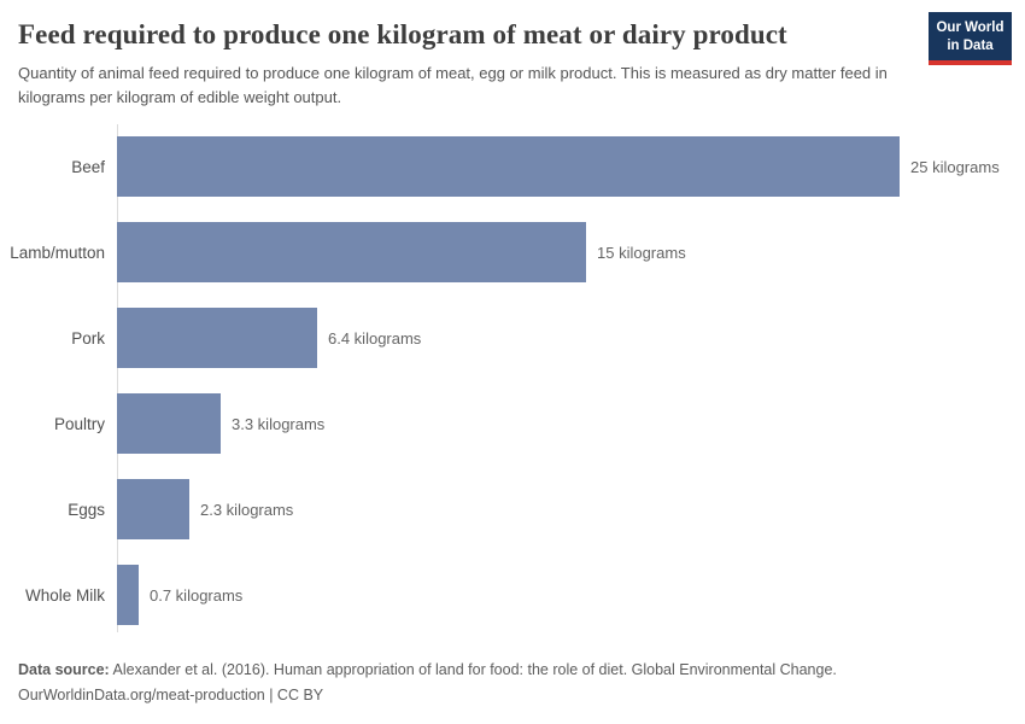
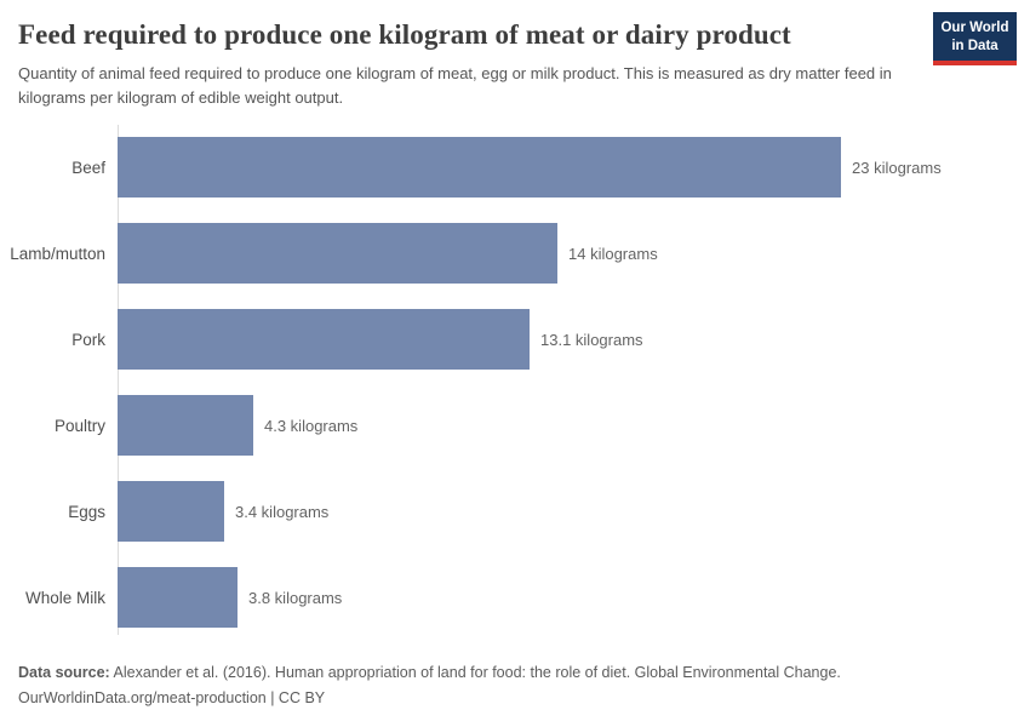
Beef: 25 -> 23
Lamb/mutton: 15 -> 14
Pork: 6.4 -> 13.1
Poultry: 3.3 -> 4.3
Eggs: 2.3 -> 3.4
Whole Milk: 0.7 -> 3.8
